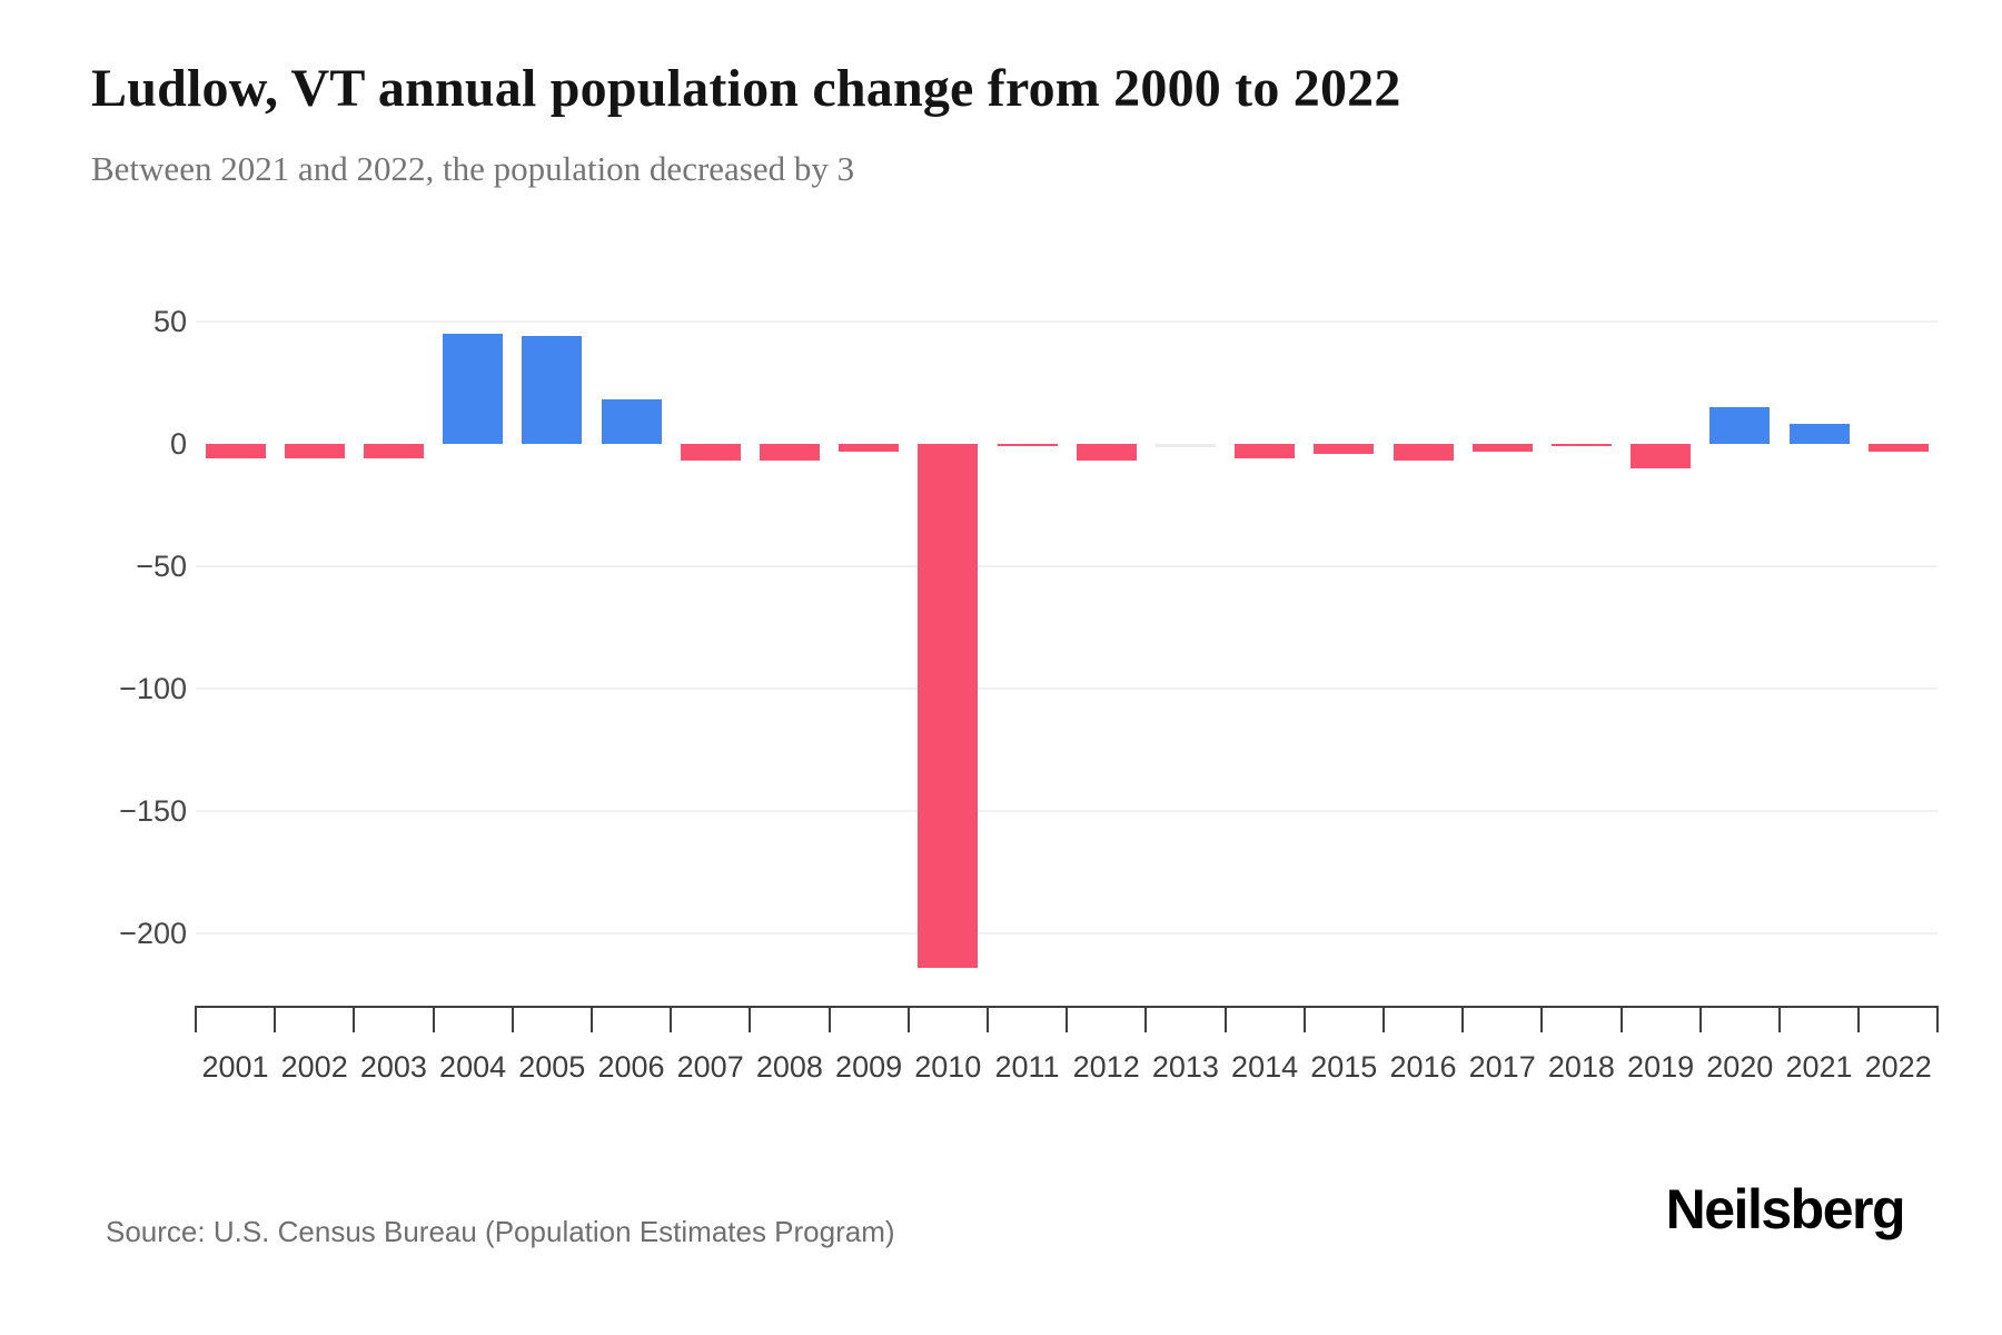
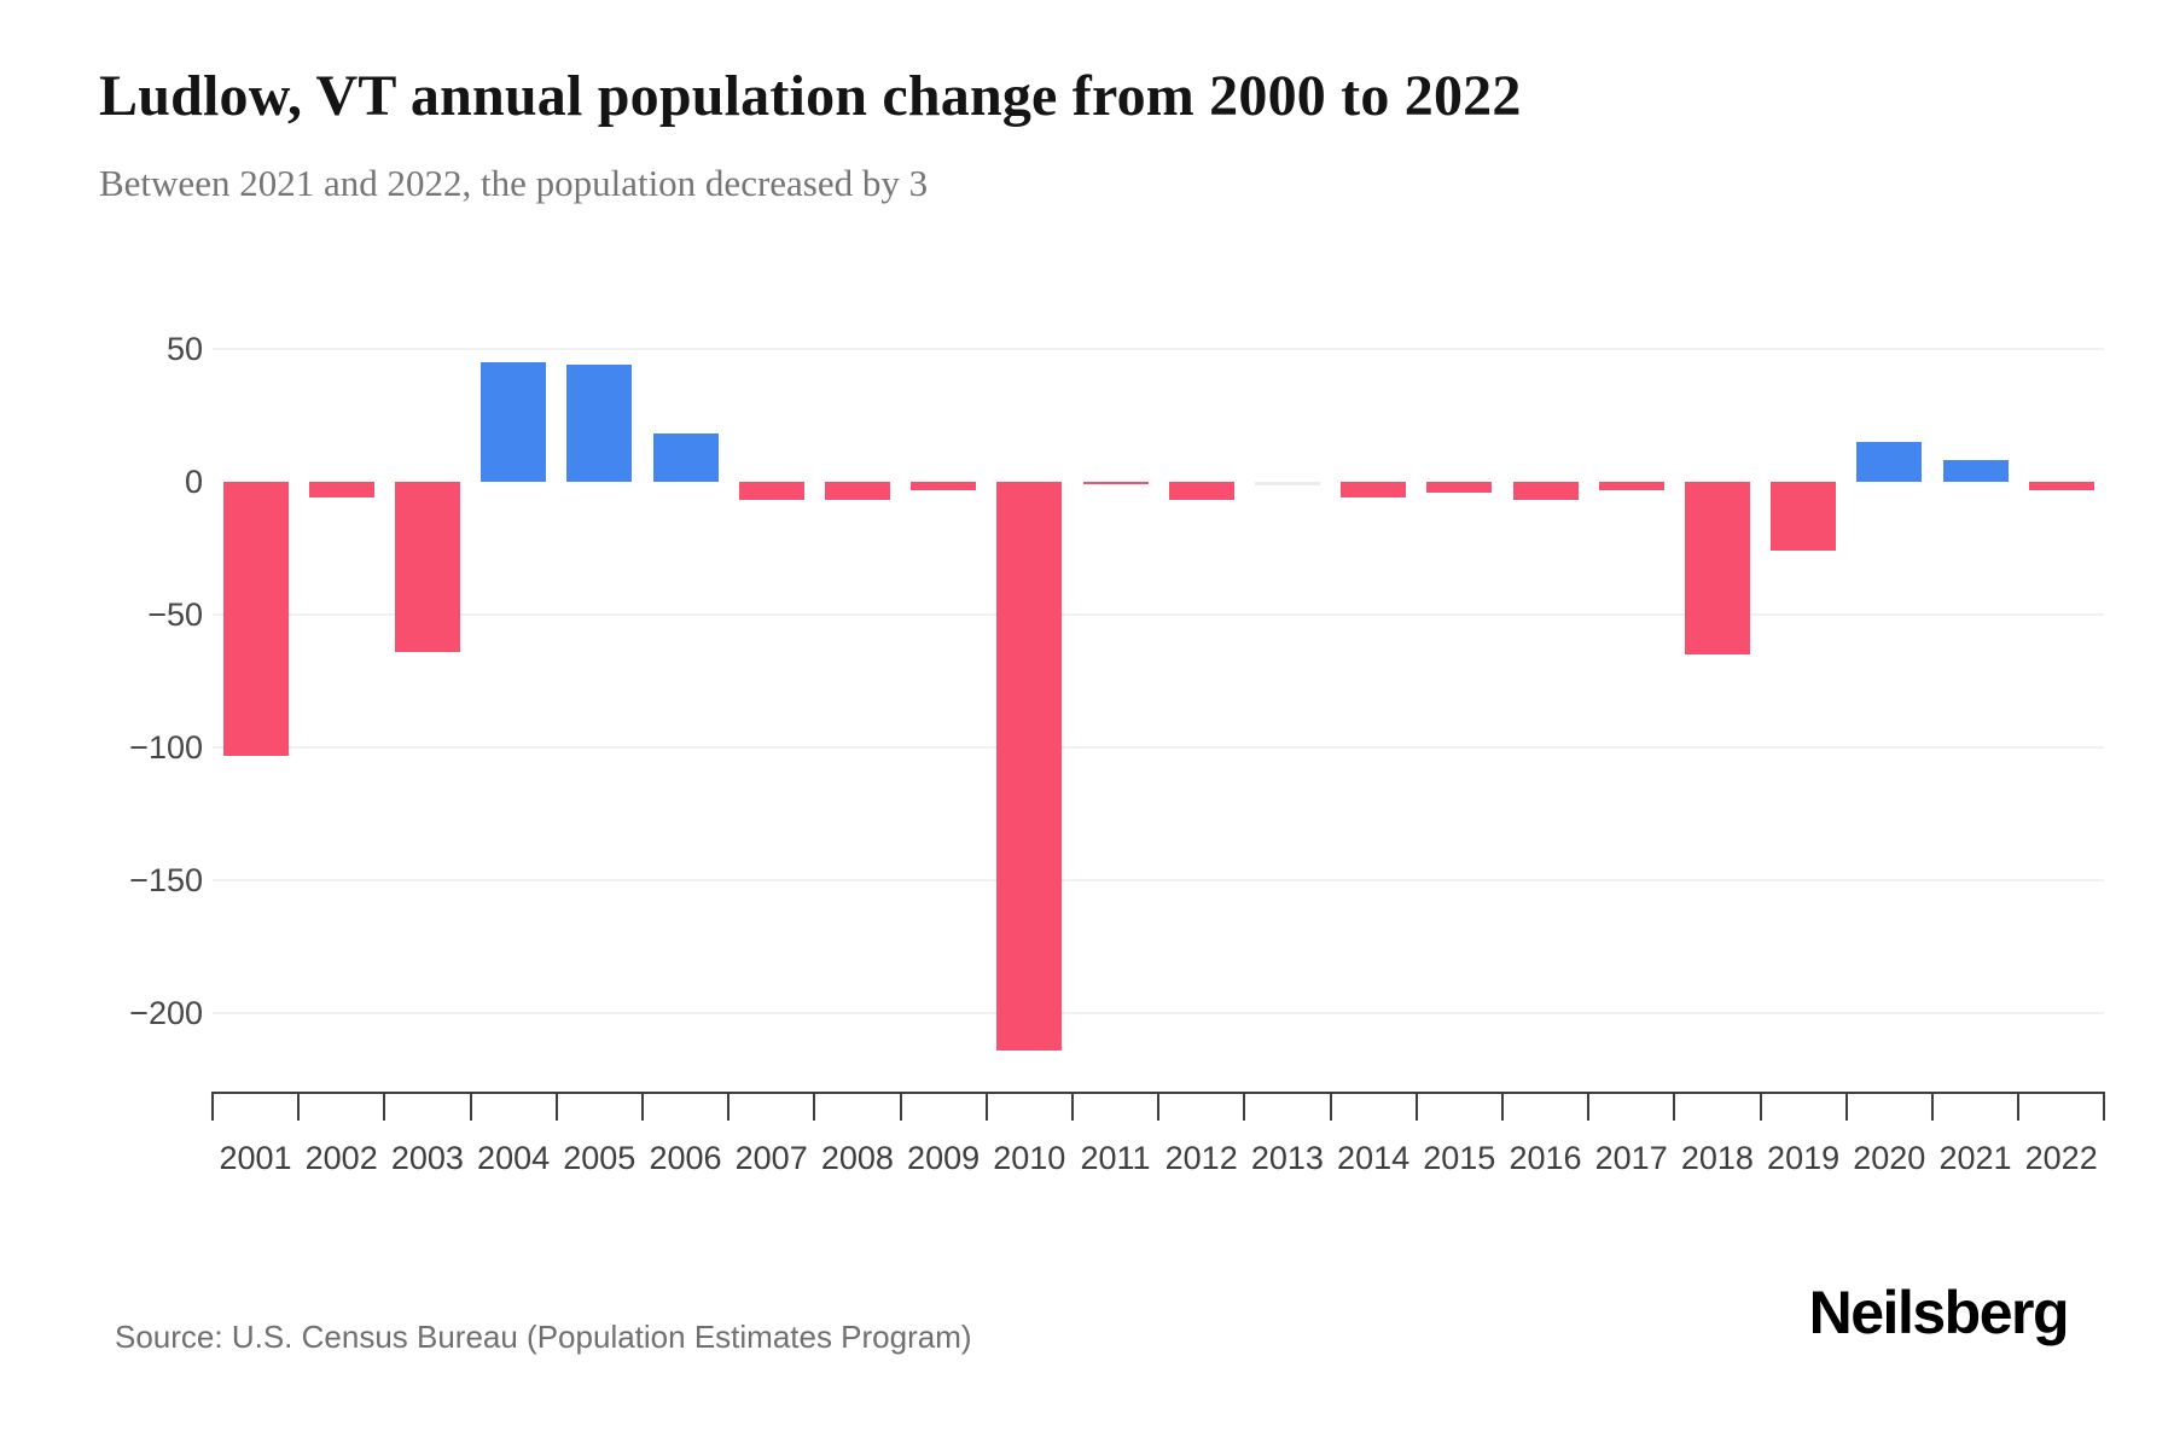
2001: -6 -> -103
2003: -6 -> -64
2018: -1 -> -65
2019: -10 -> -26
